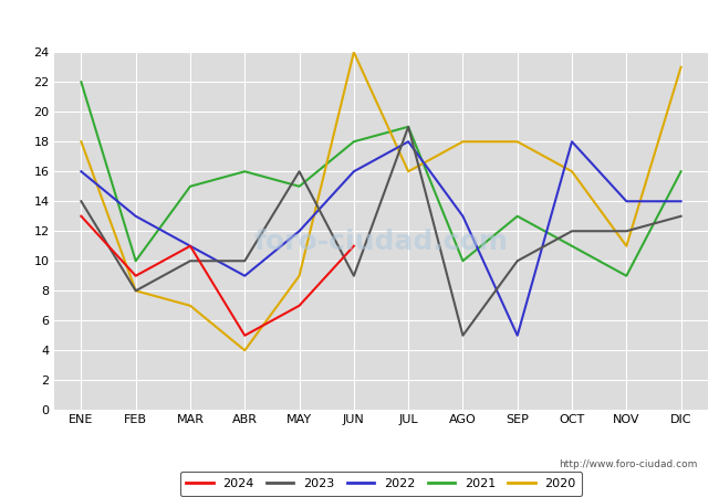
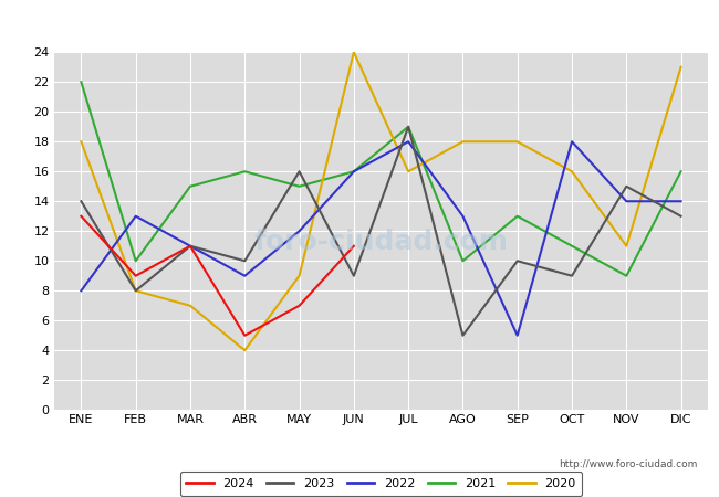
2022/ENE: 16 -> 8
2023/MAR: 10 -> 11
2021/JUN: 18 -> 16
2023/OCT: 12 -> 9
2023/NOV: 12 -> 15
